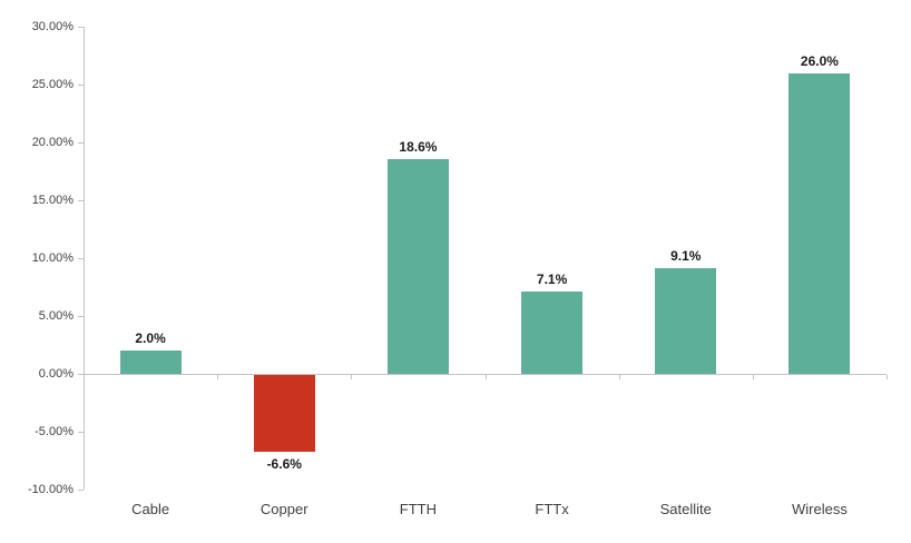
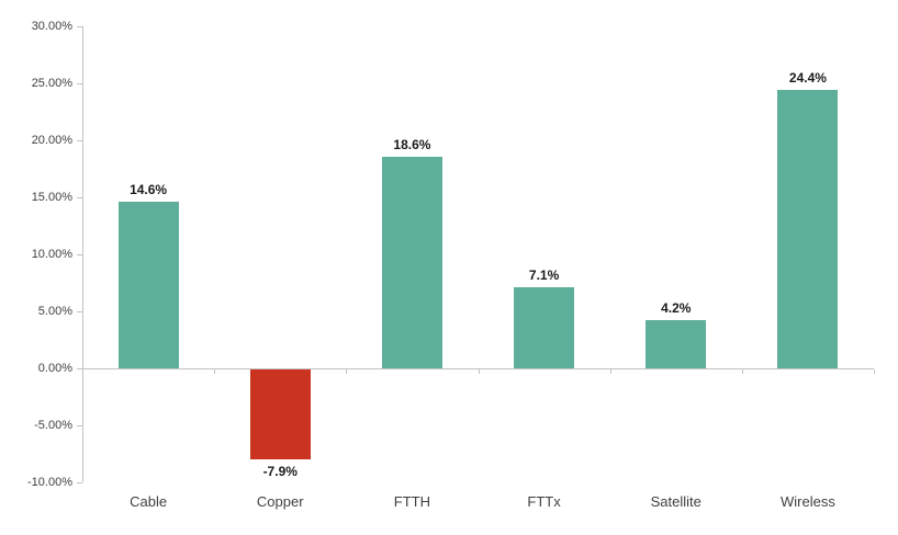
Cable: 2.0% -> 14.6%
Copper: -6.6% -> -7.9%
Satellite: 9.1% -> 4.2%
Wireless: 26.0% -> 24.4%
